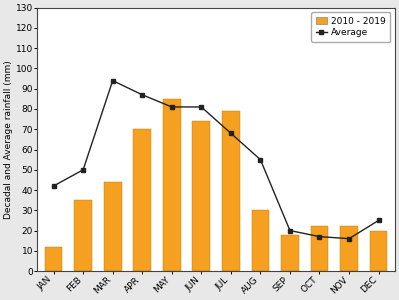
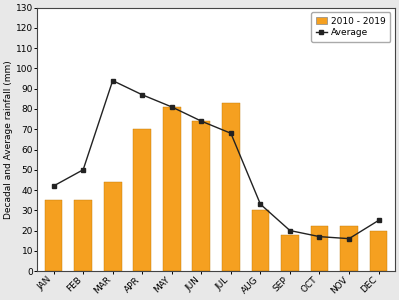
2010 - 2019/JAN: 12 -> 35
2010 - 2019/MAY: 85 -> 81
Average/JUN: 81 -> 74
2010 - 2019/JUL: 79 -> 83
Average/AUG: 55 -> 33
